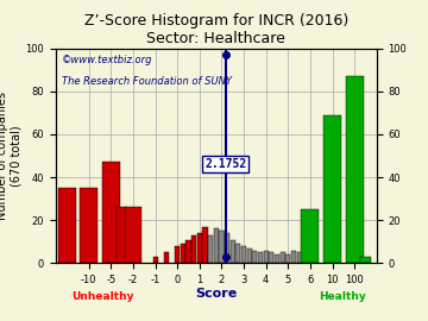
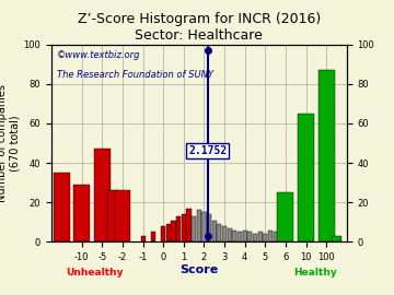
-10: 35 -> 29
10: 69 -> 65
